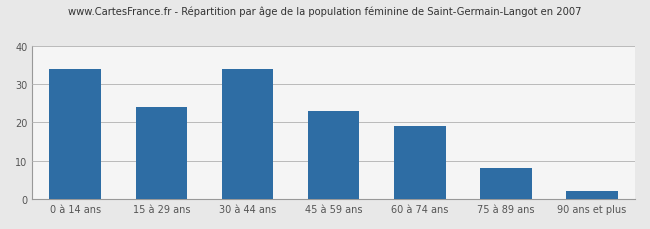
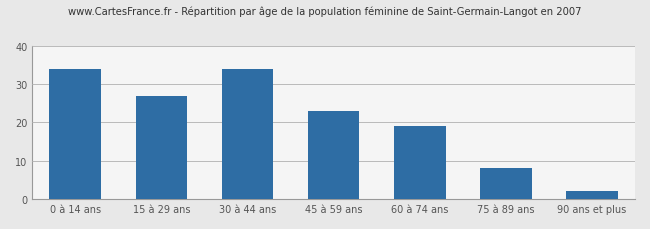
15 à 29 ans: 24 -> 27
